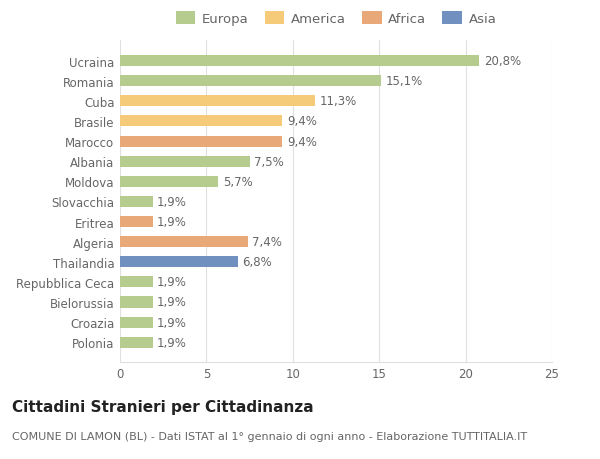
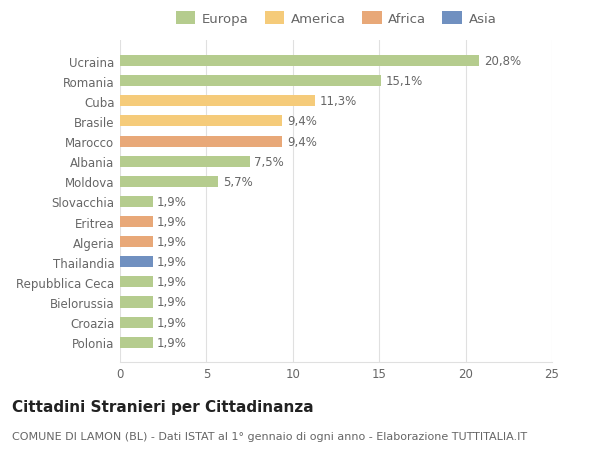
Algeria: 7,4% -> 1,9%
Thailandia: 6,8% -> 1,9%
